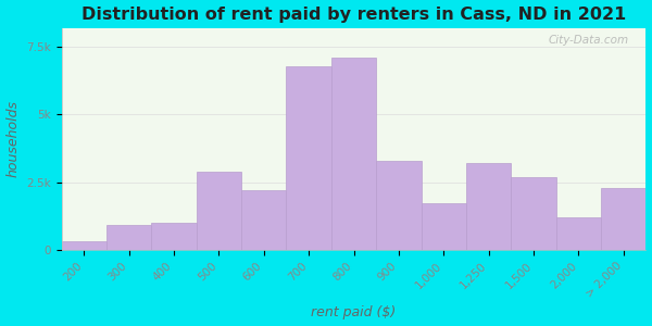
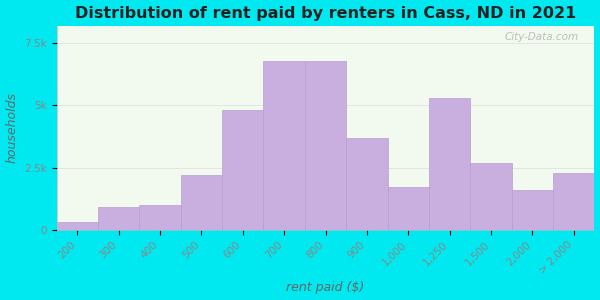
500: 2.9k -> 2.2k
600: 2.2k -> 4.8k
800: 7.1k -> 6.8k
900: 3.3k -> 3.7k
1,250: 3.2k -> 5.3k
2,000: 1.2k -> 1.6k
